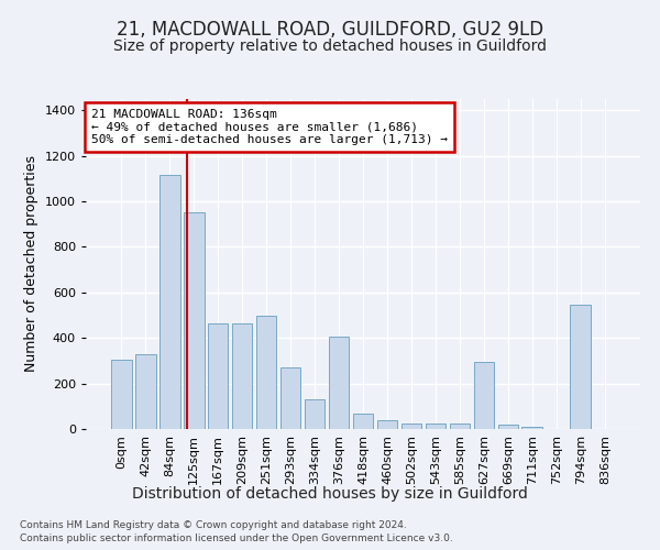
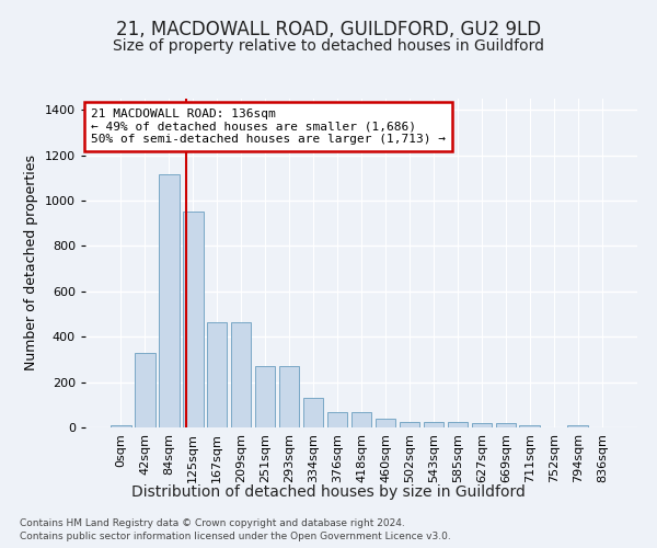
0sqm: 305 -> 8
251sqm: 500 -> 272
376sqm: 405 -> 68
627sqm: 295 -> 18
794sqm: 545 -> 8
